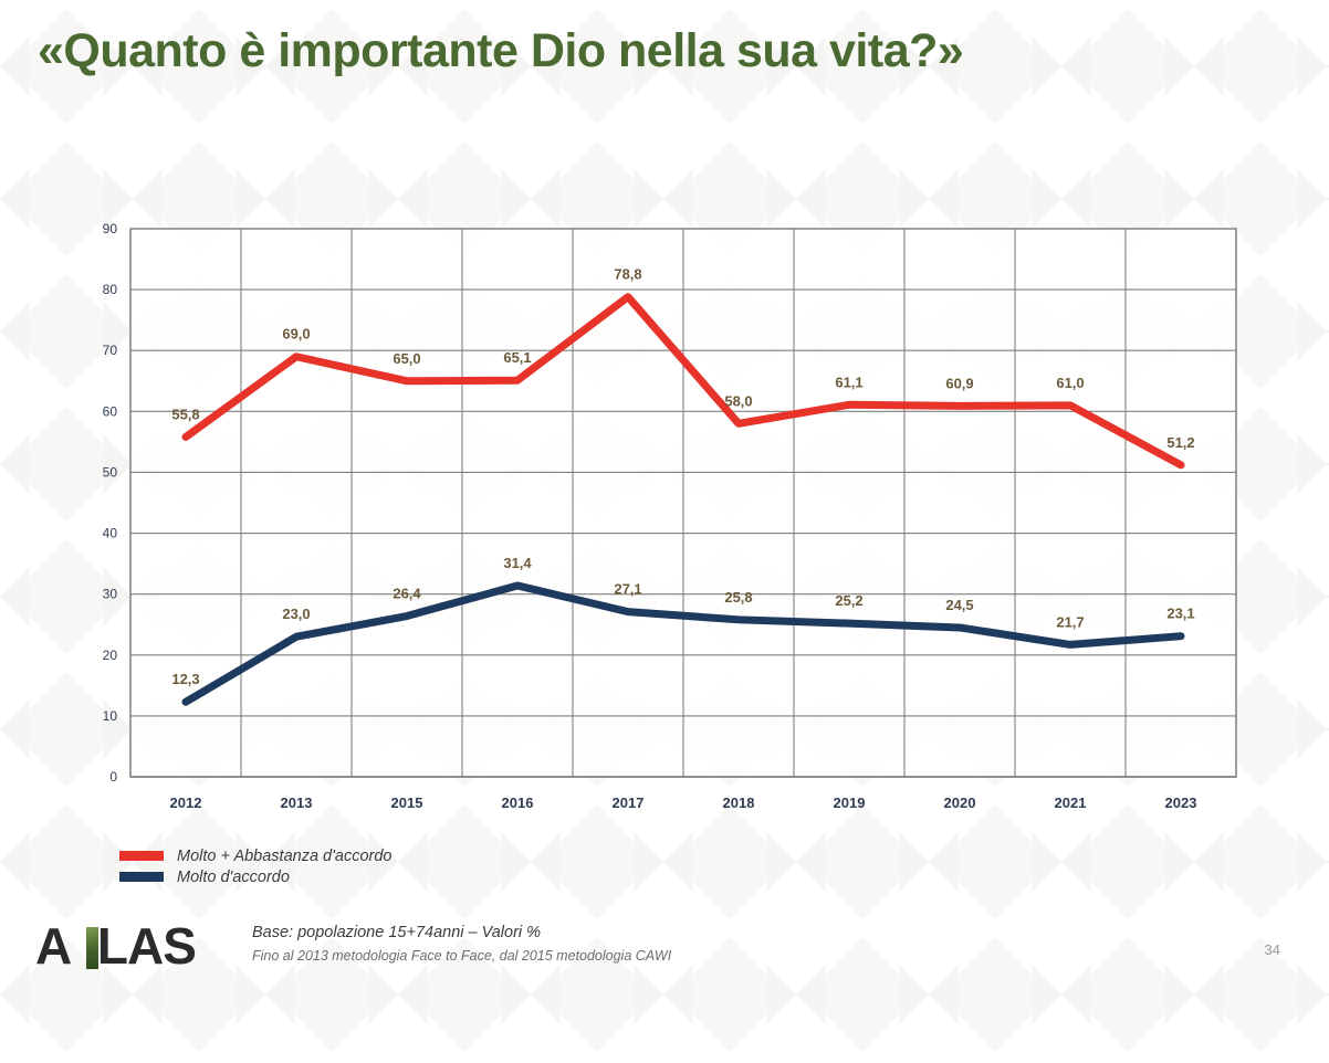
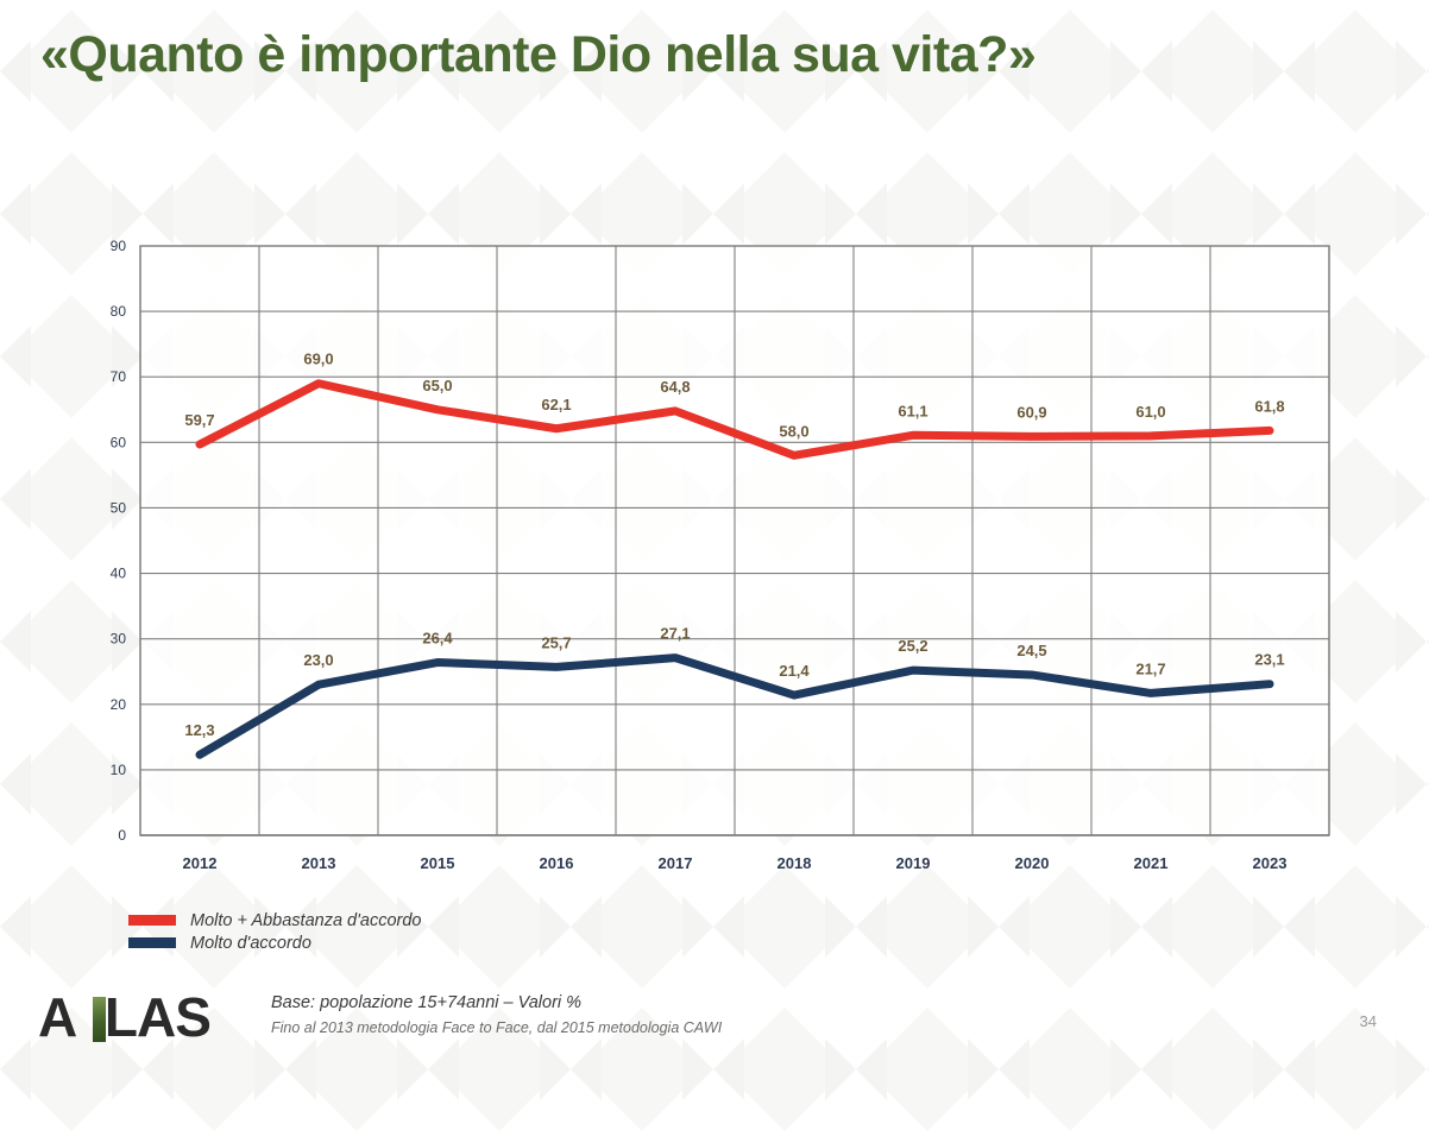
Molto + Abbastanza d'accordo/2012: 55,8 -> 59,7
Molto + Abbastanza d'accordo/2016: 65,1 -> 62,1
Molto d'accordo/2016: 31,4 -> 25,7
Molto + Abbastanza d'accordo/2017: 78,8 -> 64,8
Molto d'accordo/2018: 25,8 -> 21,4
Molto + Abbastanza d'accordo/2023: 51,2 -> 61,8
